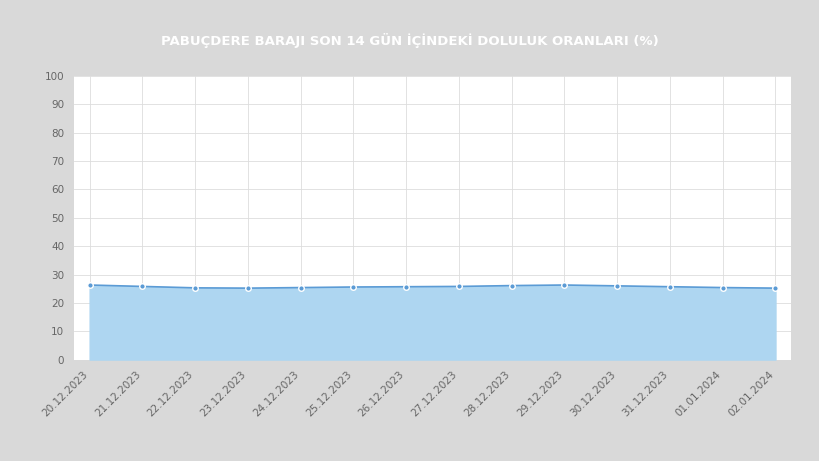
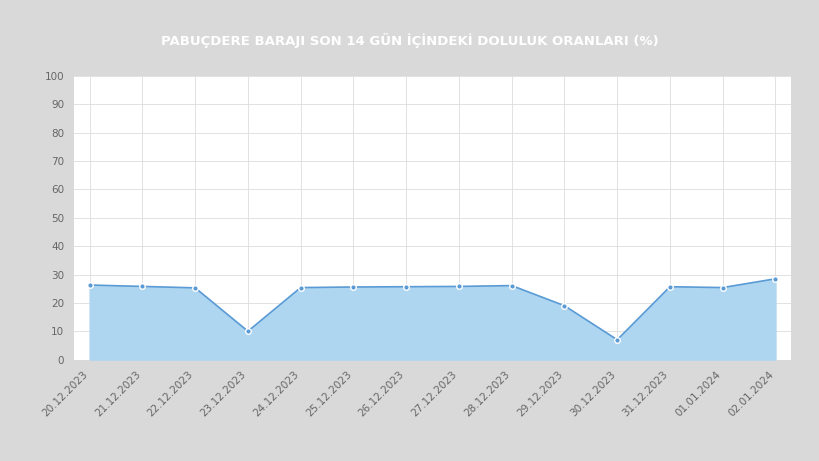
23.12.2023: 25.2 -> 10.0
29.12.2023: 26.3 -> 19.0
30.12.2023: 26.0 -> 7.0
02.01.2024: 25.2 -> 28.5
